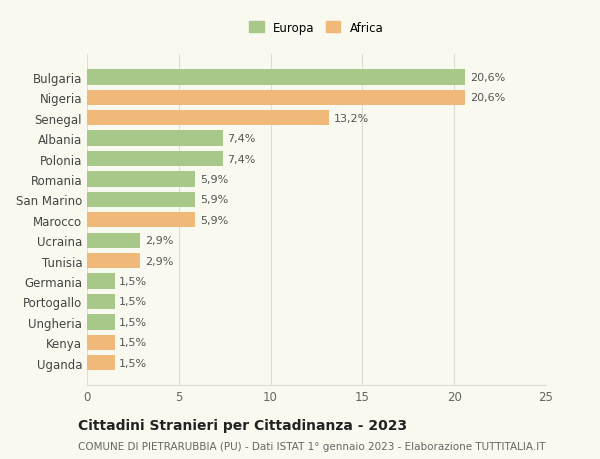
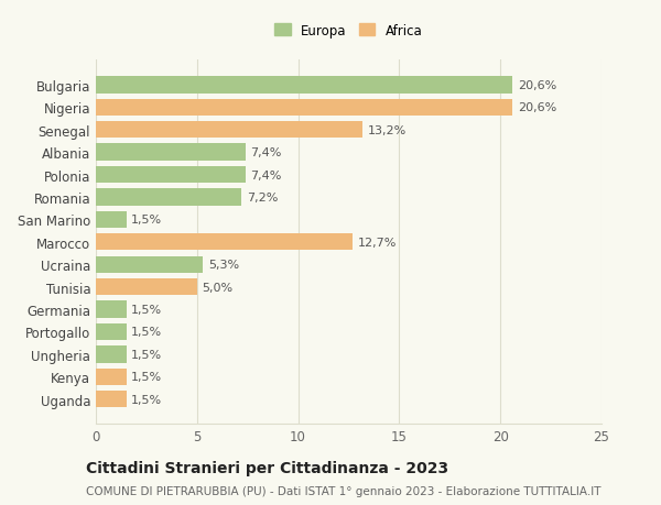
Romania: 5,9% -> 7,2%
San Marino: 5,9% -> 1,5%
Marocco: 5,9% -> 12,7%
Ucraina: 2,9% -> 5,3%
Tunisia: 2,9% -> 5,0%
